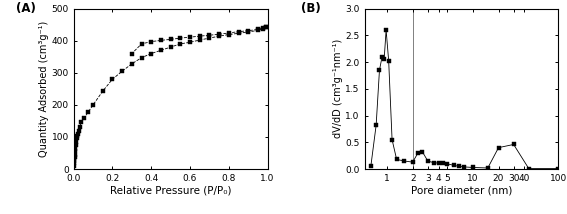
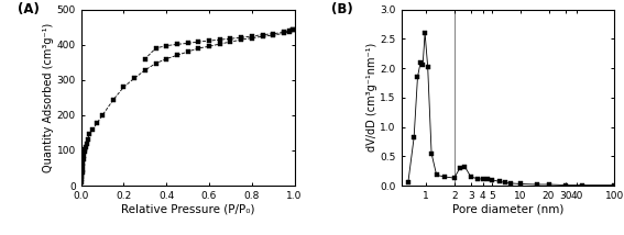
20: 0.40 -> 0.02
30: 0.46 -> 0.01
